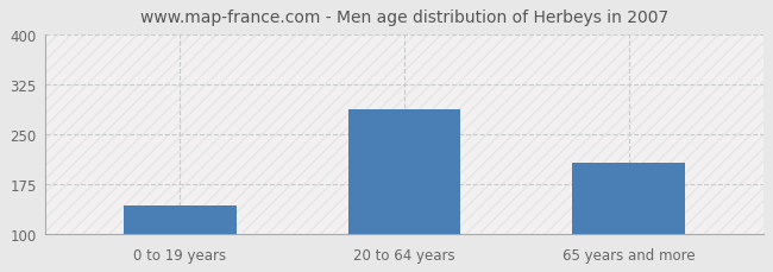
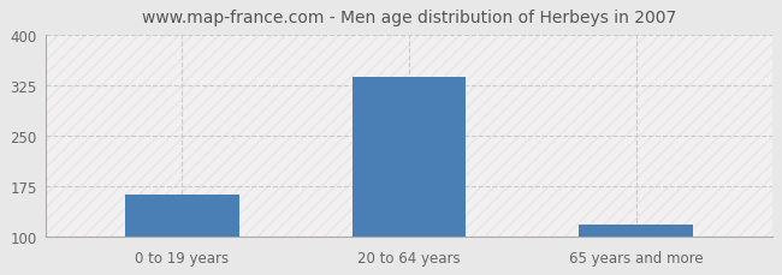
0 to 19 years: 144 -> 163
20 to 64 years: 288 -> 338
65 years and more: 208 -> 118
